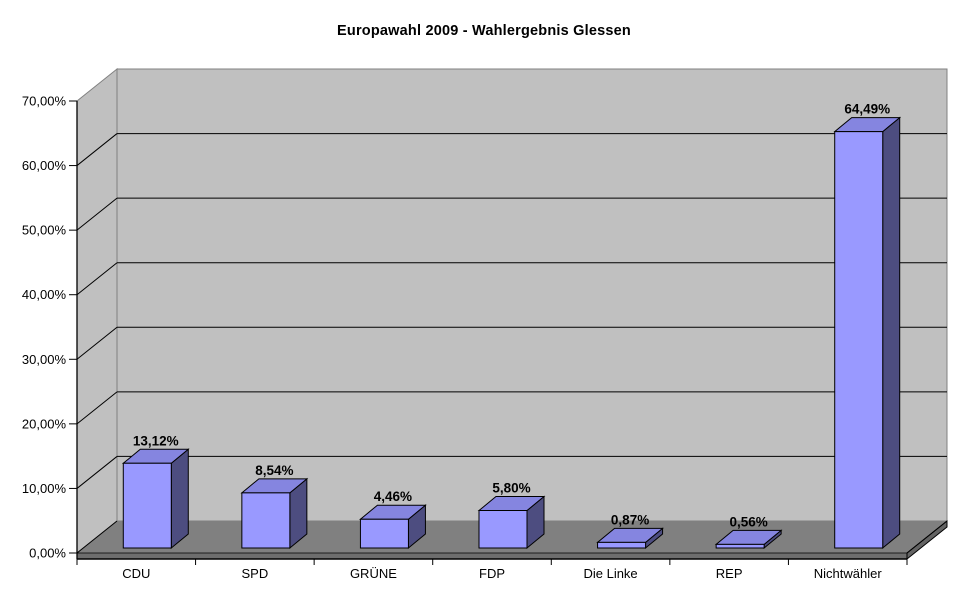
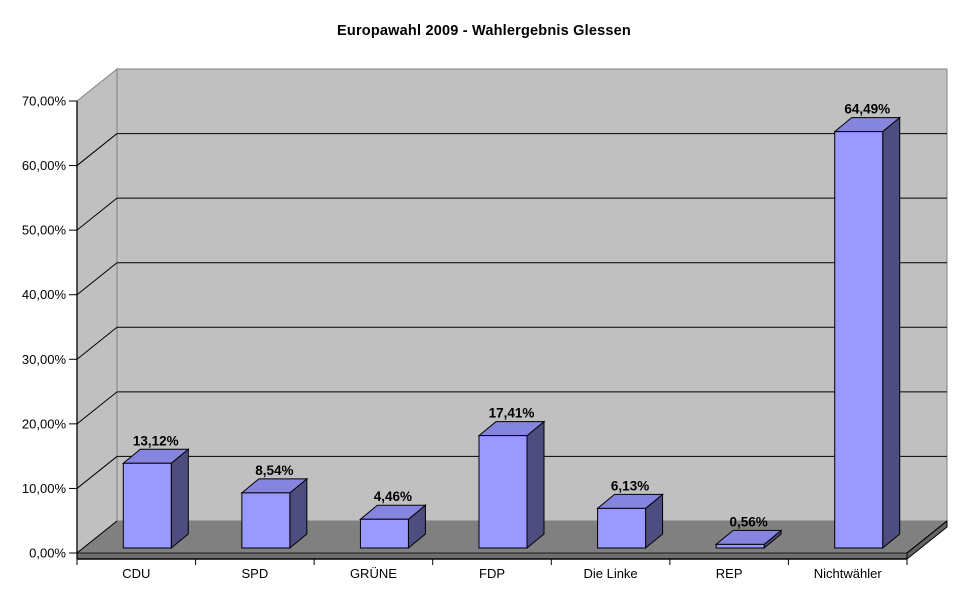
FDP: 5,80% -> 17,41%
Die Linke: 0,87% -> 6,13%
